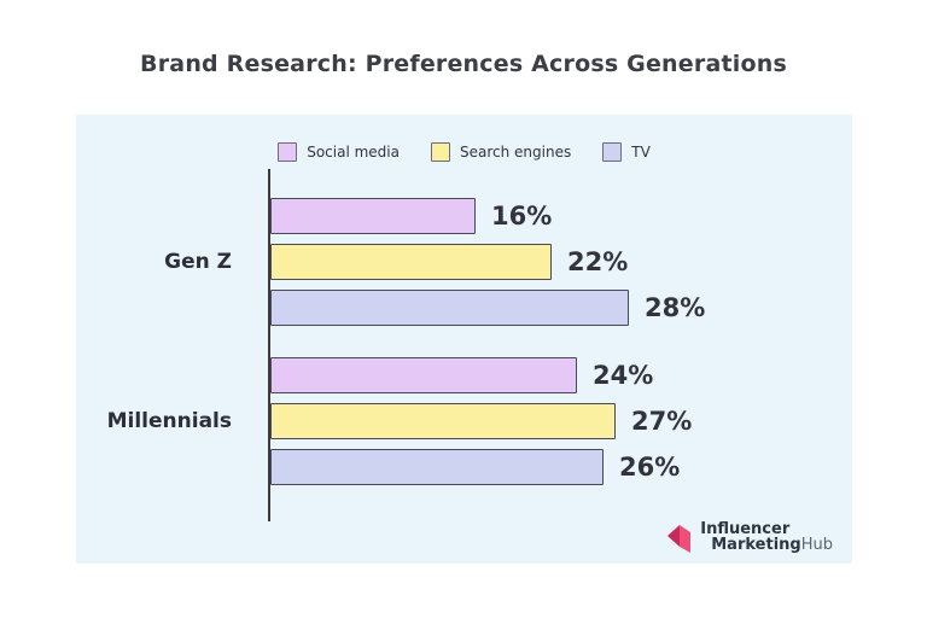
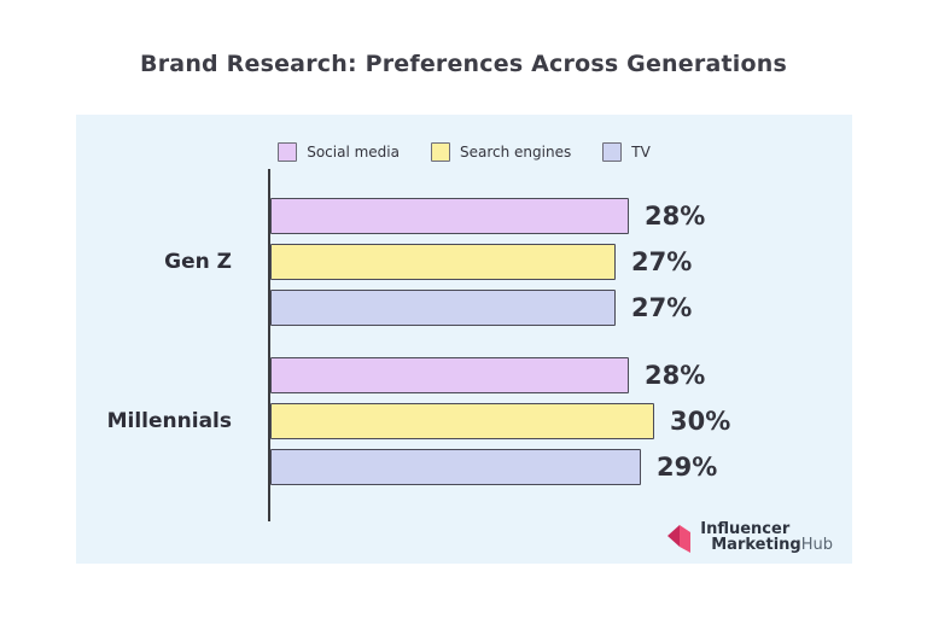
Social media/Gen Z: 16% -> 28%
Search engines/Gen Z: 22% -> 27%
TV/Gen Z: 28% -> 27%
Social media/Millennials: 24% -> 28%
Search engines/Millennials: 27% -> 30%
TV/Millennials: 26% -> 29%
